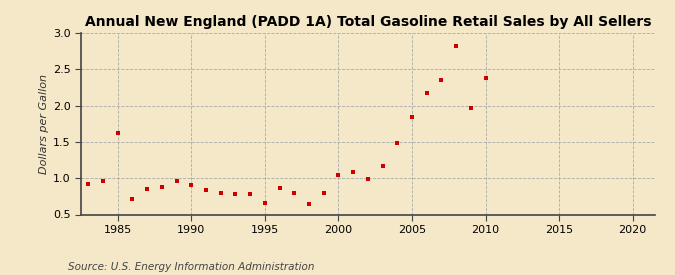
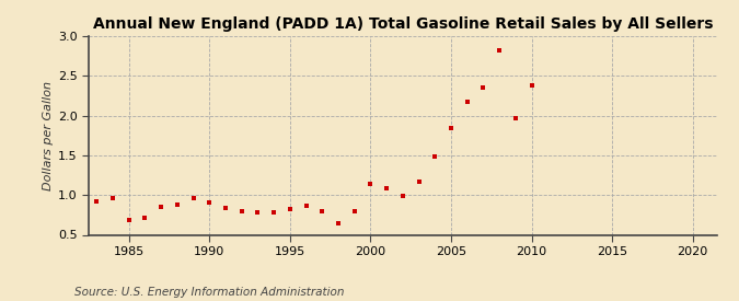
1985: 1.62 -> 0.69
1995: 0.66 -> 0.82
2000: 1.04 -> 1.14
